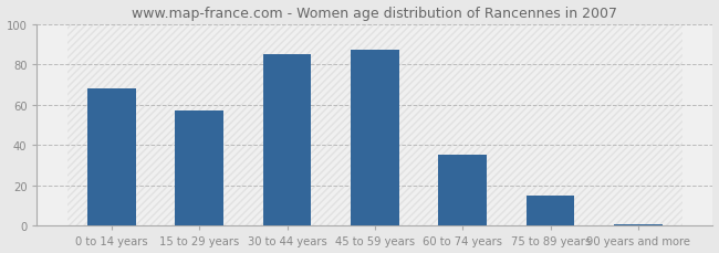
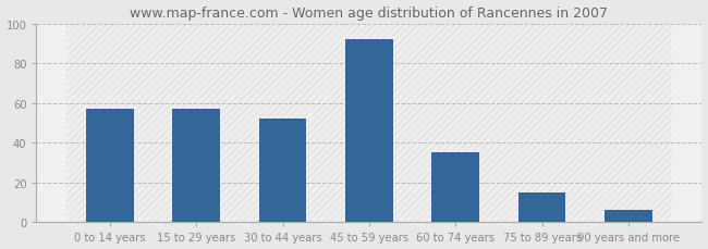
0 to 14 years: 68 -> 57
30 to 44 years: 85 -> 52
45 to 59 years: 87 -> 92
90 years and more: 1 -> 6
